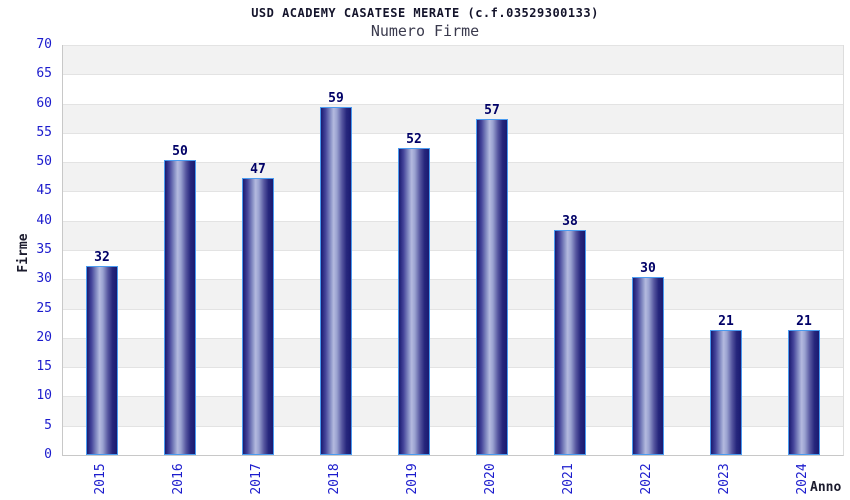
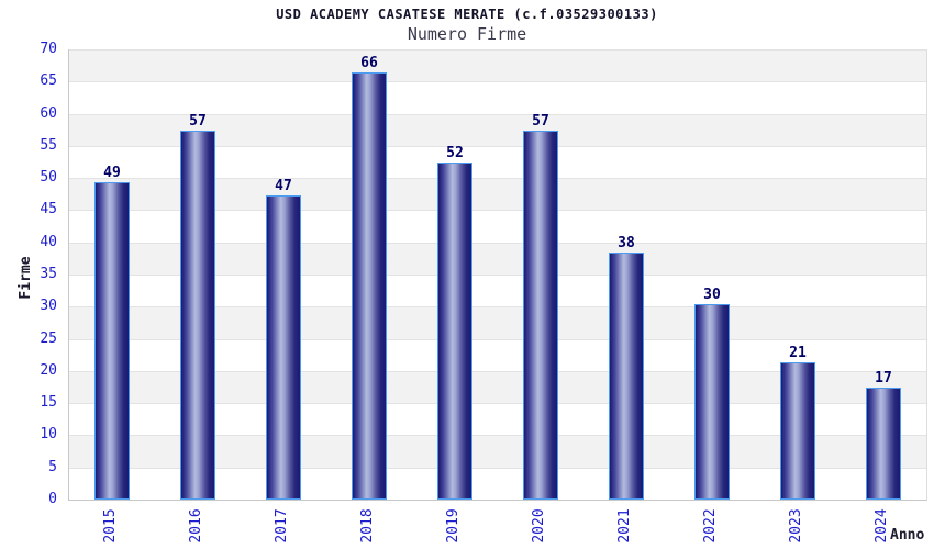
2015: 32 -> 49
2016: 50 -> 57
2018: 59 -> 66
2024: 21 -> 17
